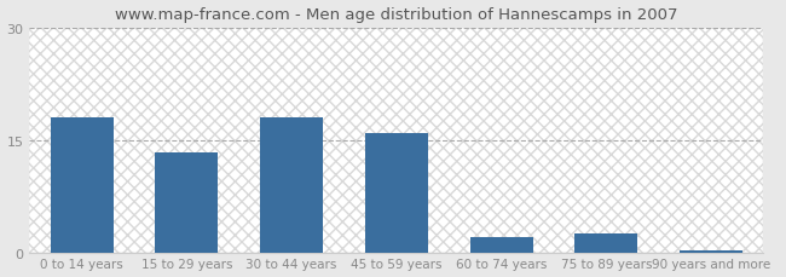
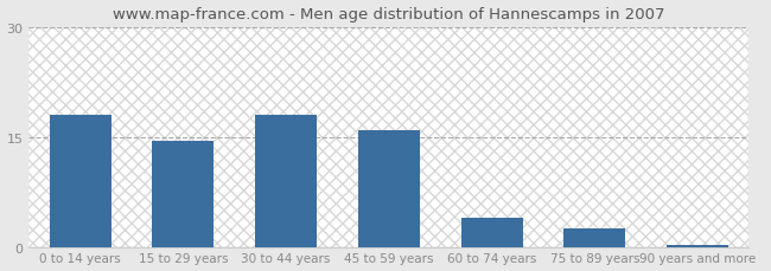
15 to 29 years: 13.4 -> 14.5
60 to 74 years: 2.0 -> 4.0
